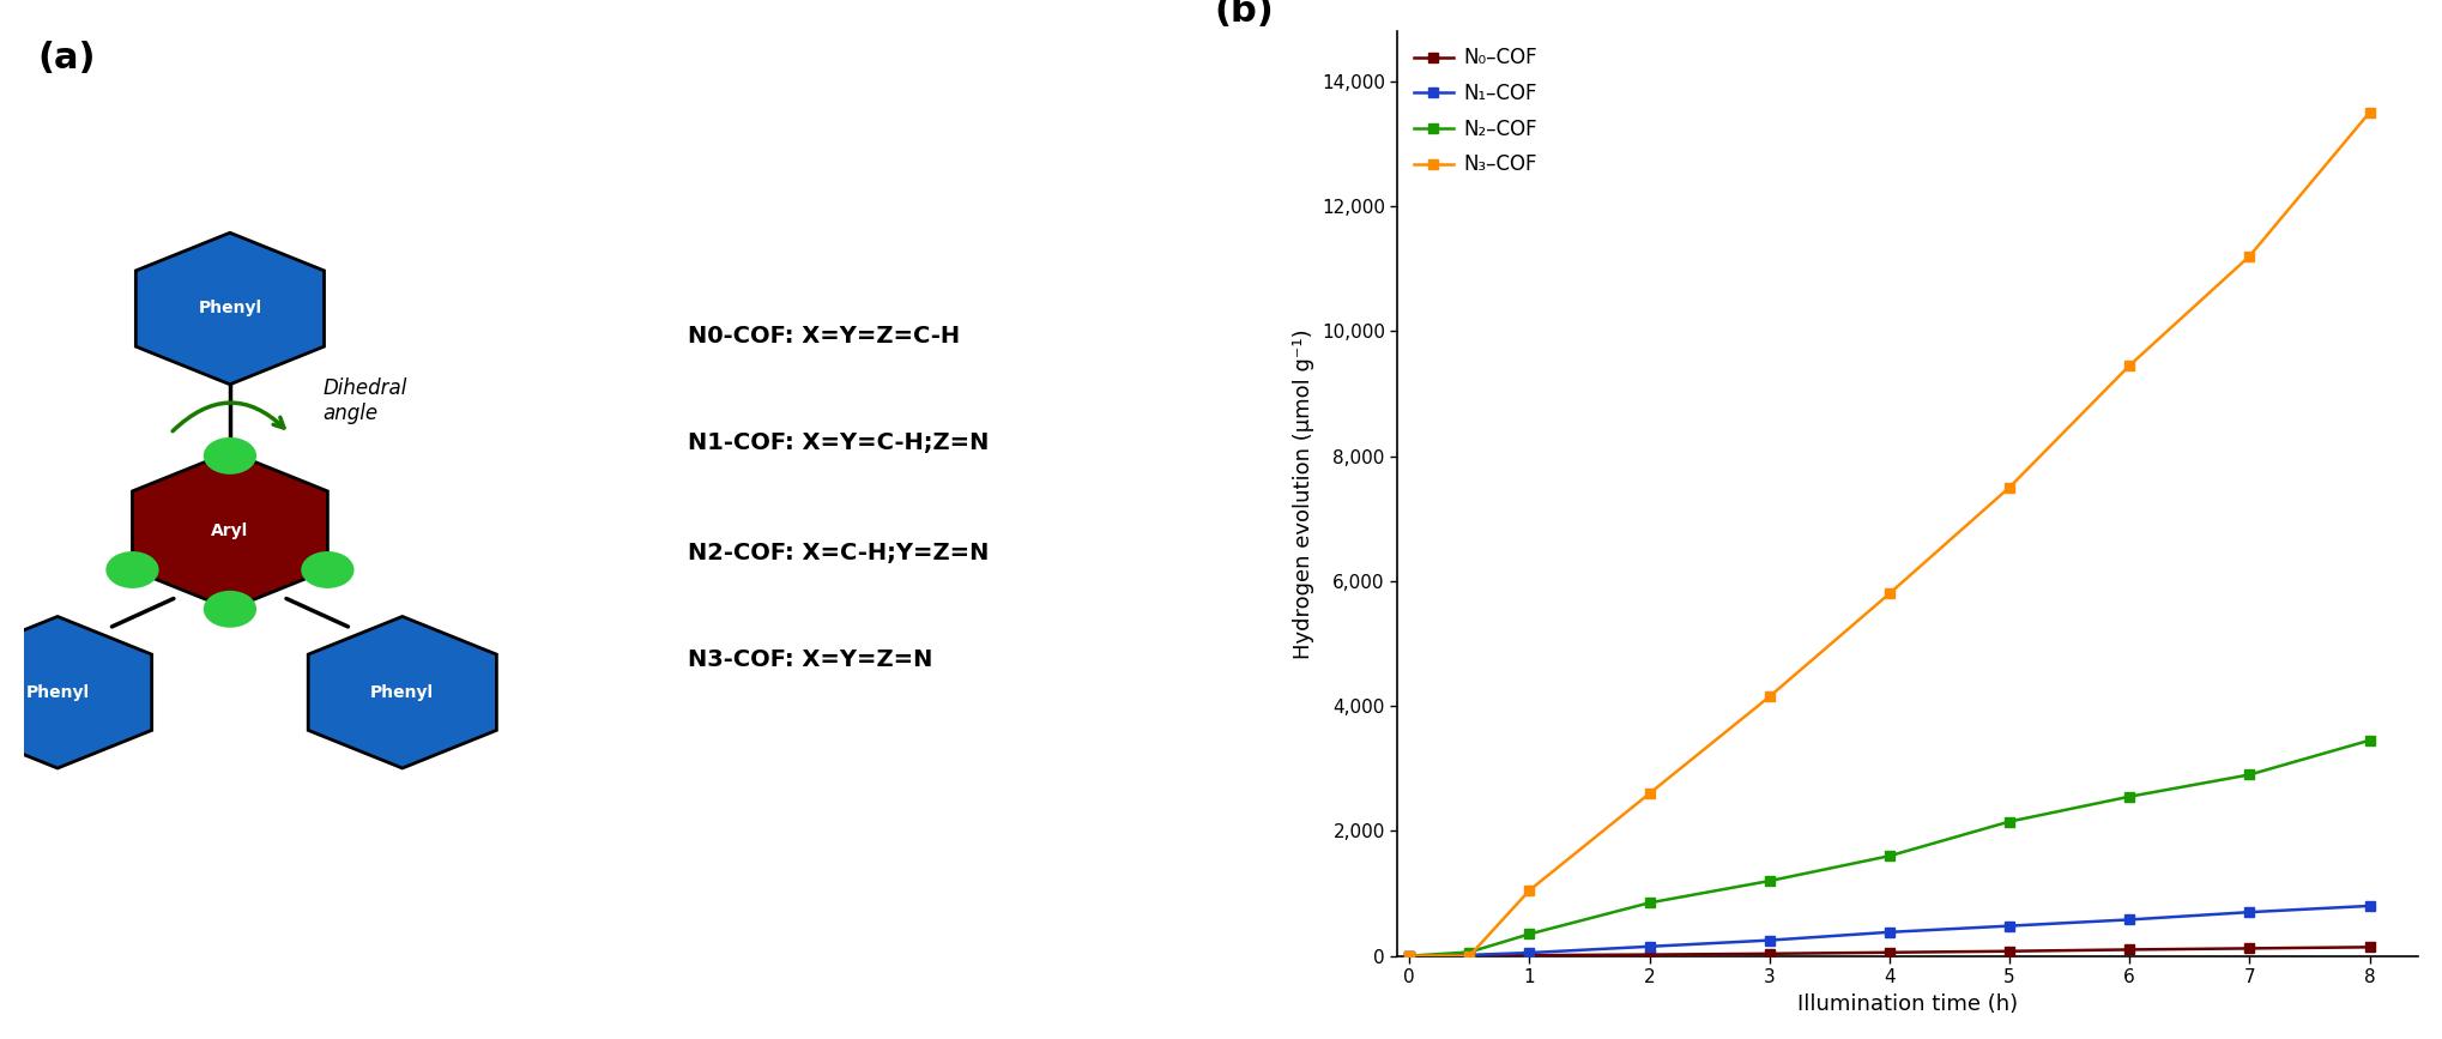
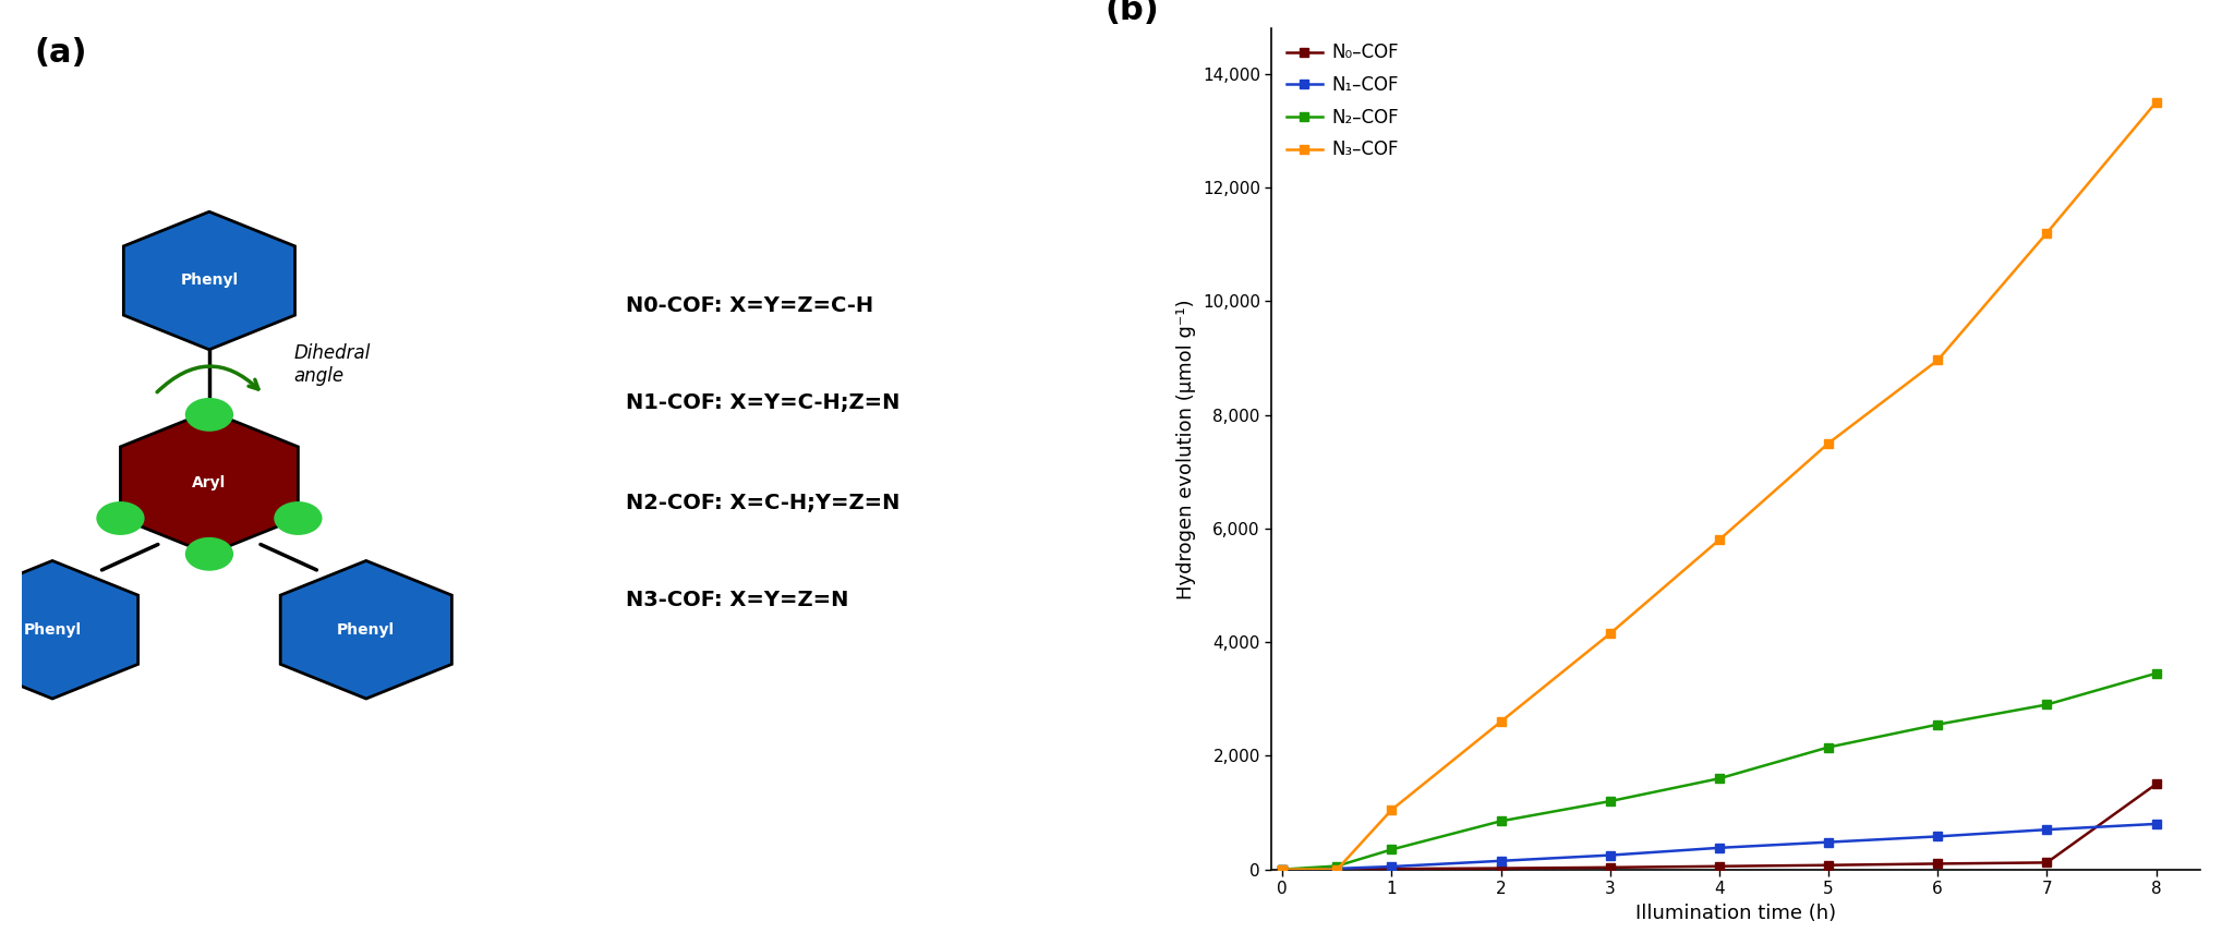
N₃–COF/6: 9,450 -> 8,960
N₀–COF/8: 140 -> 1,500
